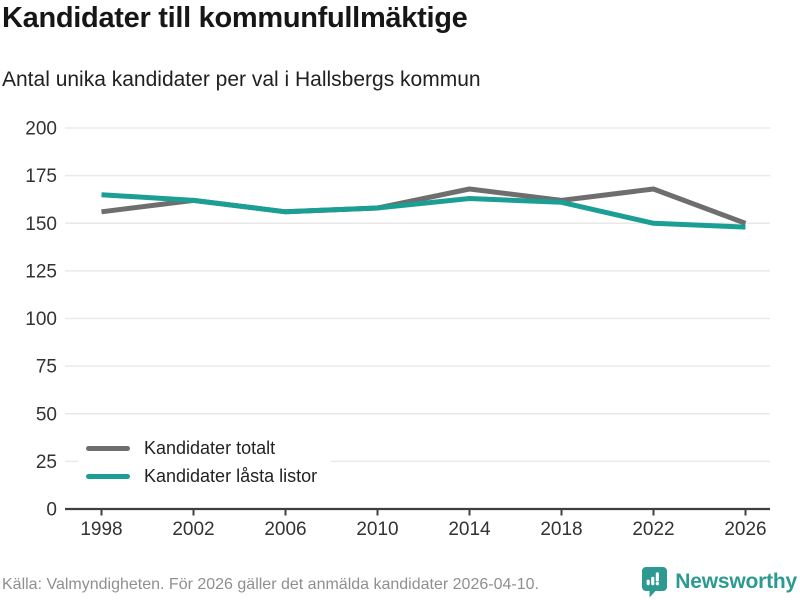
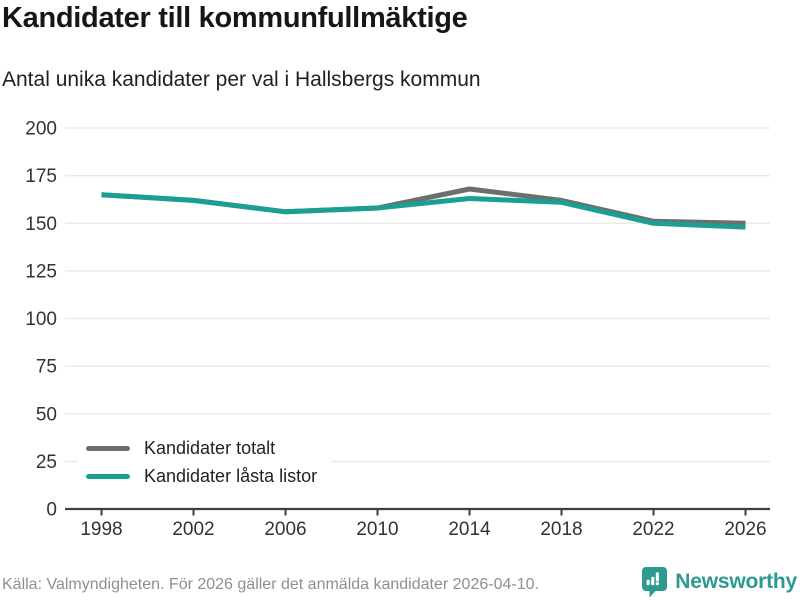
Kandidater totalt/1998: 156 -> 165
Kandidater totalt/2022: 168 -> 151
